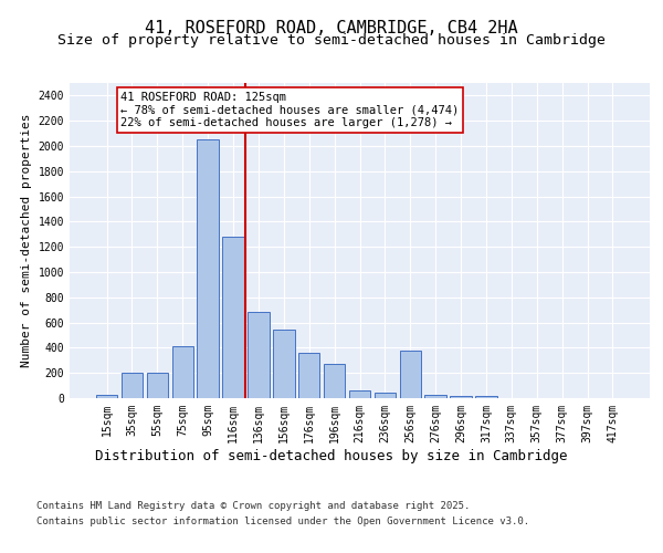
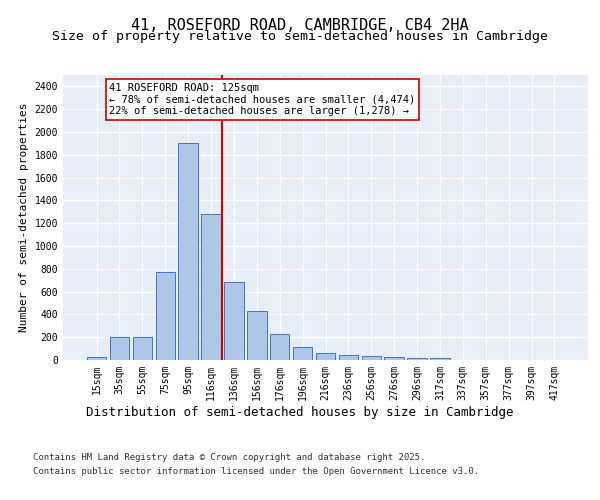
75sqm: 410 -> 780
95sqm: 2050 -> 1900
156sqm: 540 -> 430
176sqm: 360 -> 230
196sqm: 270 -> 110
256sqm: 380 -> 40
